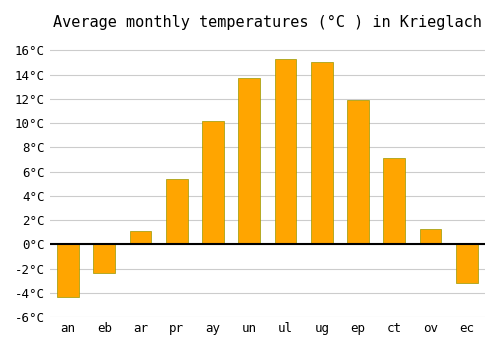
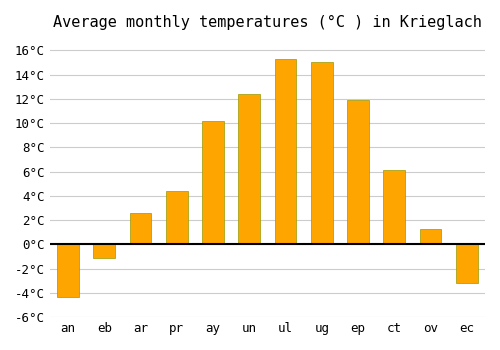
eb: -2.4°C -> -1.1°C
ar: 1.1°C -> 2.6°C
pr: 5.4°C -> 4.4°C
un: 13.7°C -> 12.4°C
ct: 7.1°C -> 6.1°C
